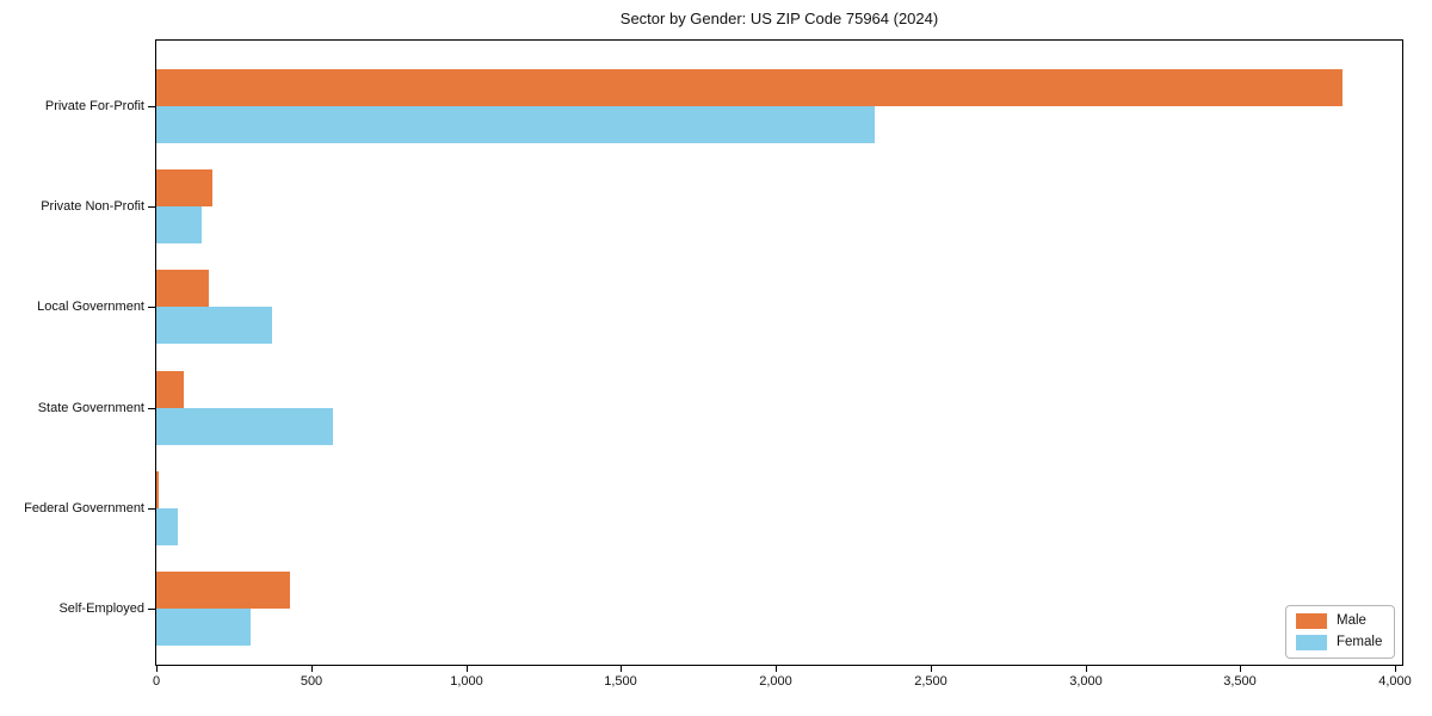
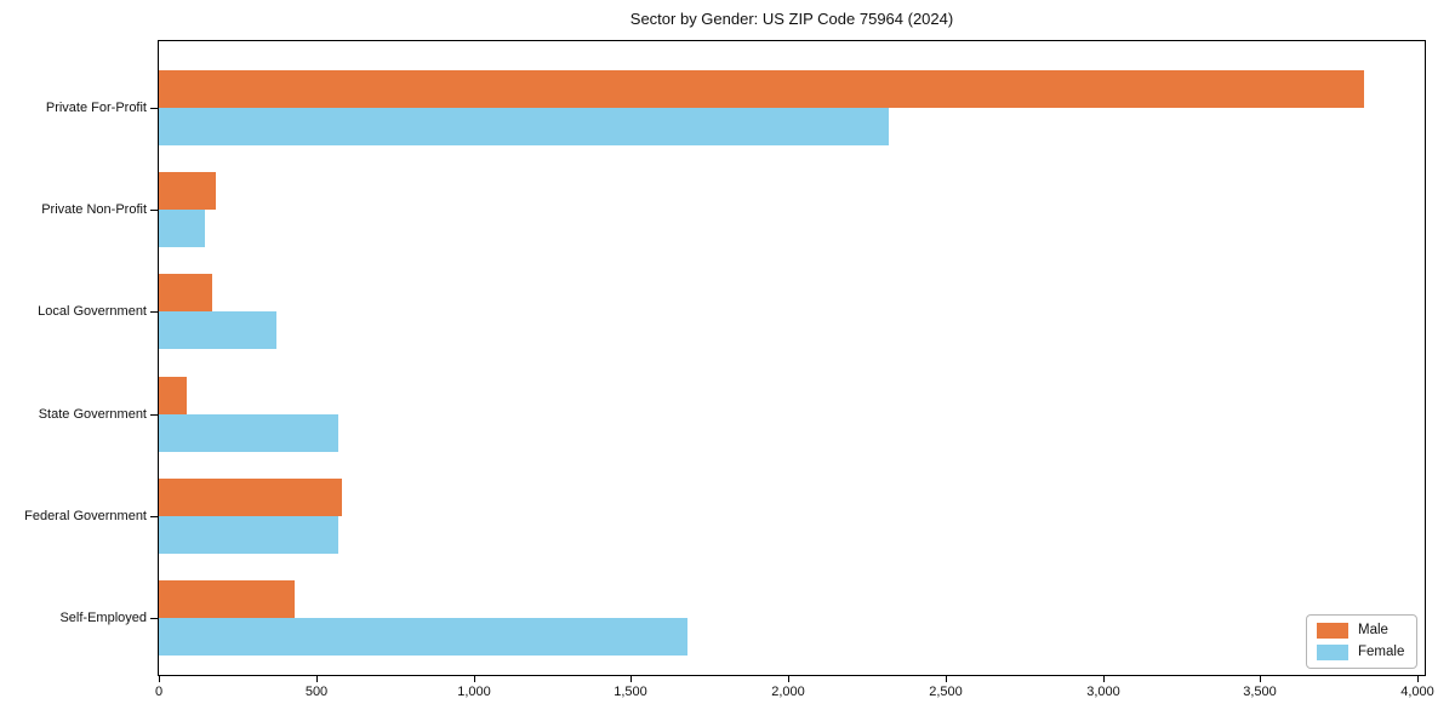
Male/Federal Government: 10 -> 580
Female/Federal Government: 70 -> 570
Female/Self-Employed: 300 -> 1680
